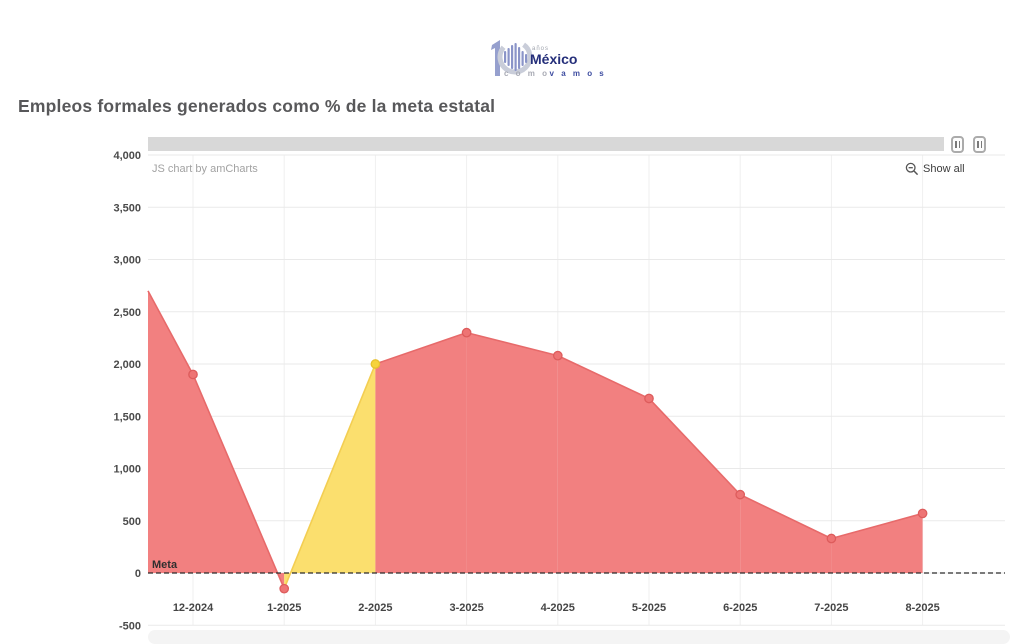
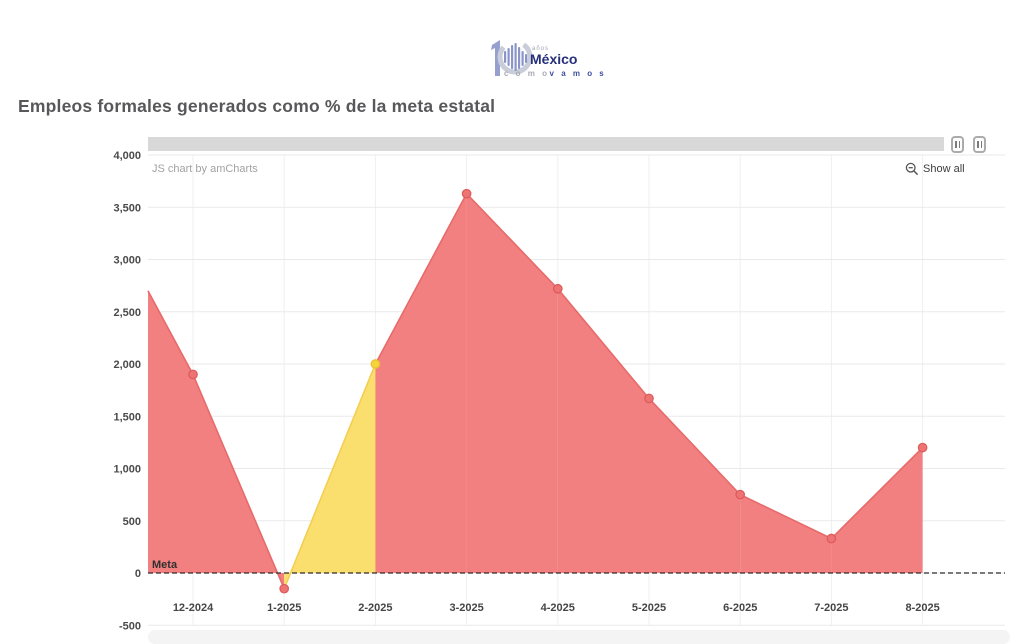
3-2025: 2300 -> 3630
4-2025: 2080 -> 2720
8-2025: 570 -> 1200
